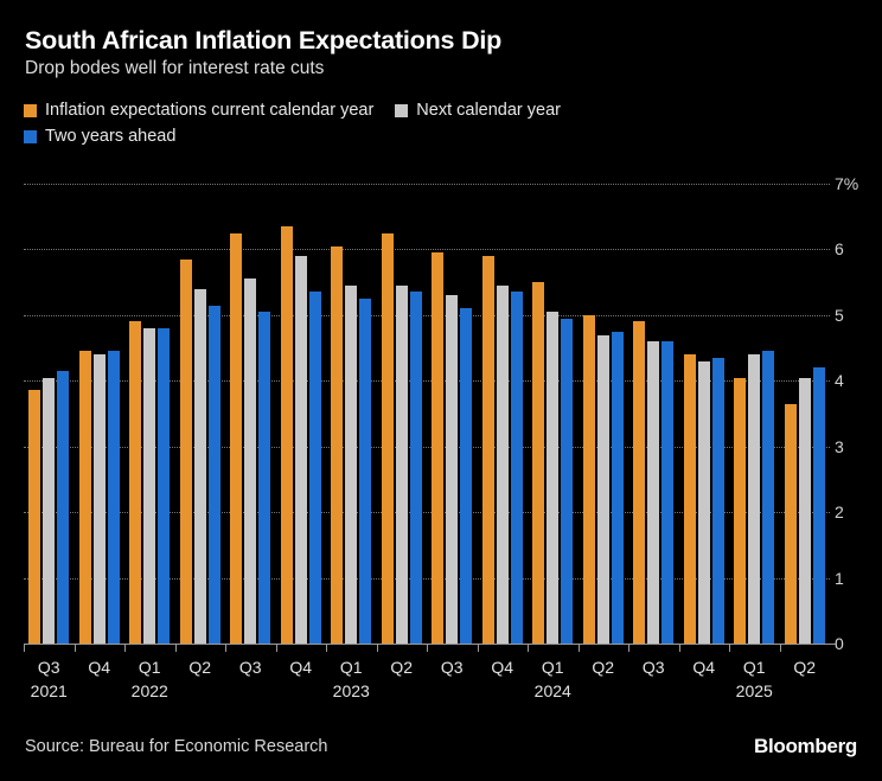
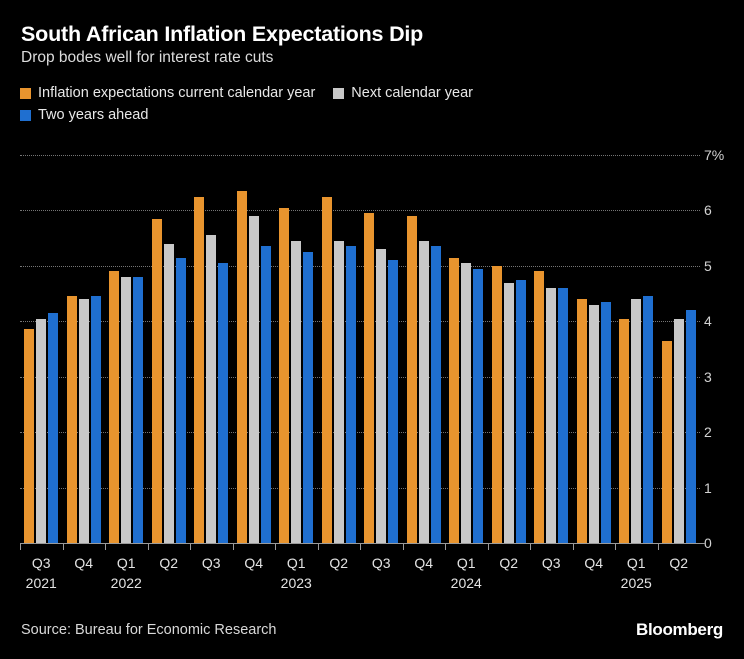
Inflation expectations current calendar year/Q1 2024: 5.5% -> 5.2%
